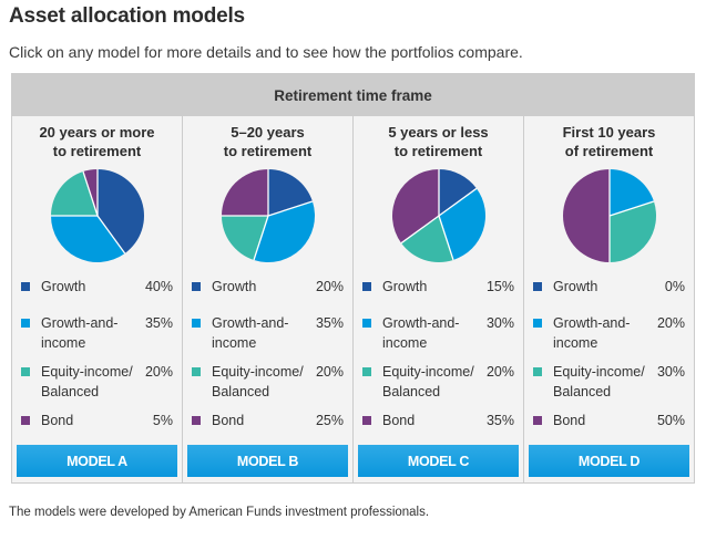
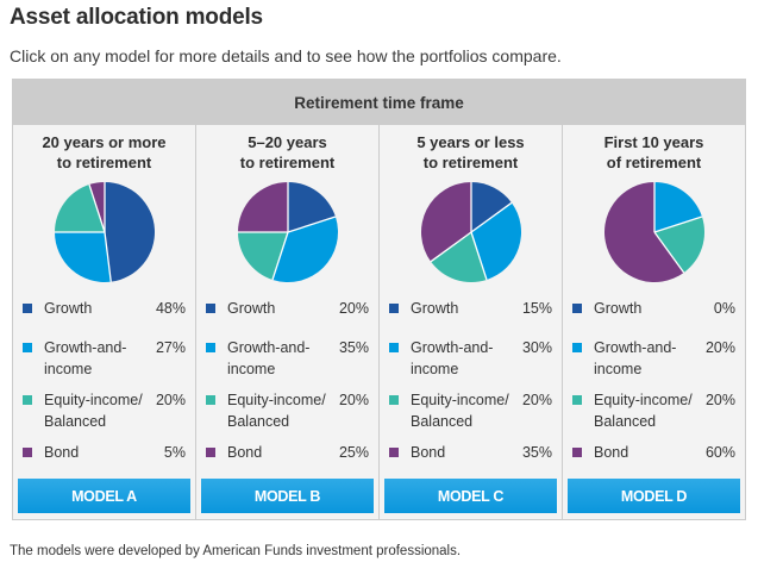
20 years or more to retirement/Growth: 40% -> 48%
20 years or more to retirement/Growth-and-income: 35% -> 27%
First 10 years of retirement/Equity-income/Balanced: 30% -> 20%
First 10 years of retirement/Bond: 50% -> 60%
